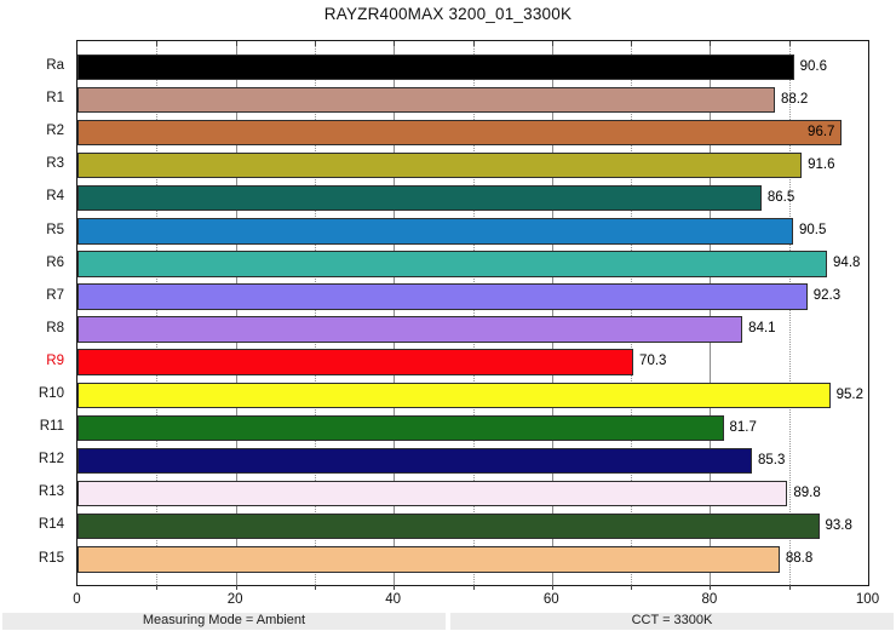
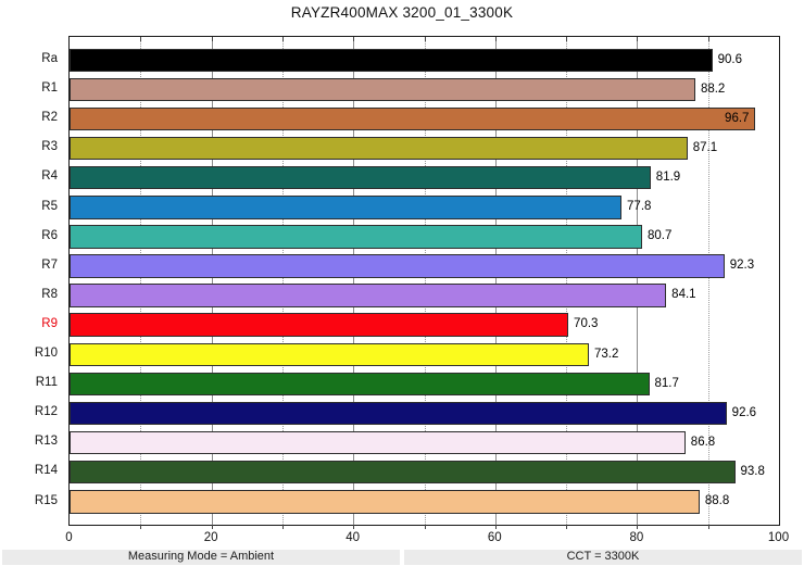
R3: 91.6 -> 87.1
R4: 86.5 -> 81.9
R5: 90.5 -> 77.8
R6: 94.8 -> 80.7
R10: 95.2 -> 73.2
R12: 85.3 -> 92.6
R13: 89.8 -> 86.8
